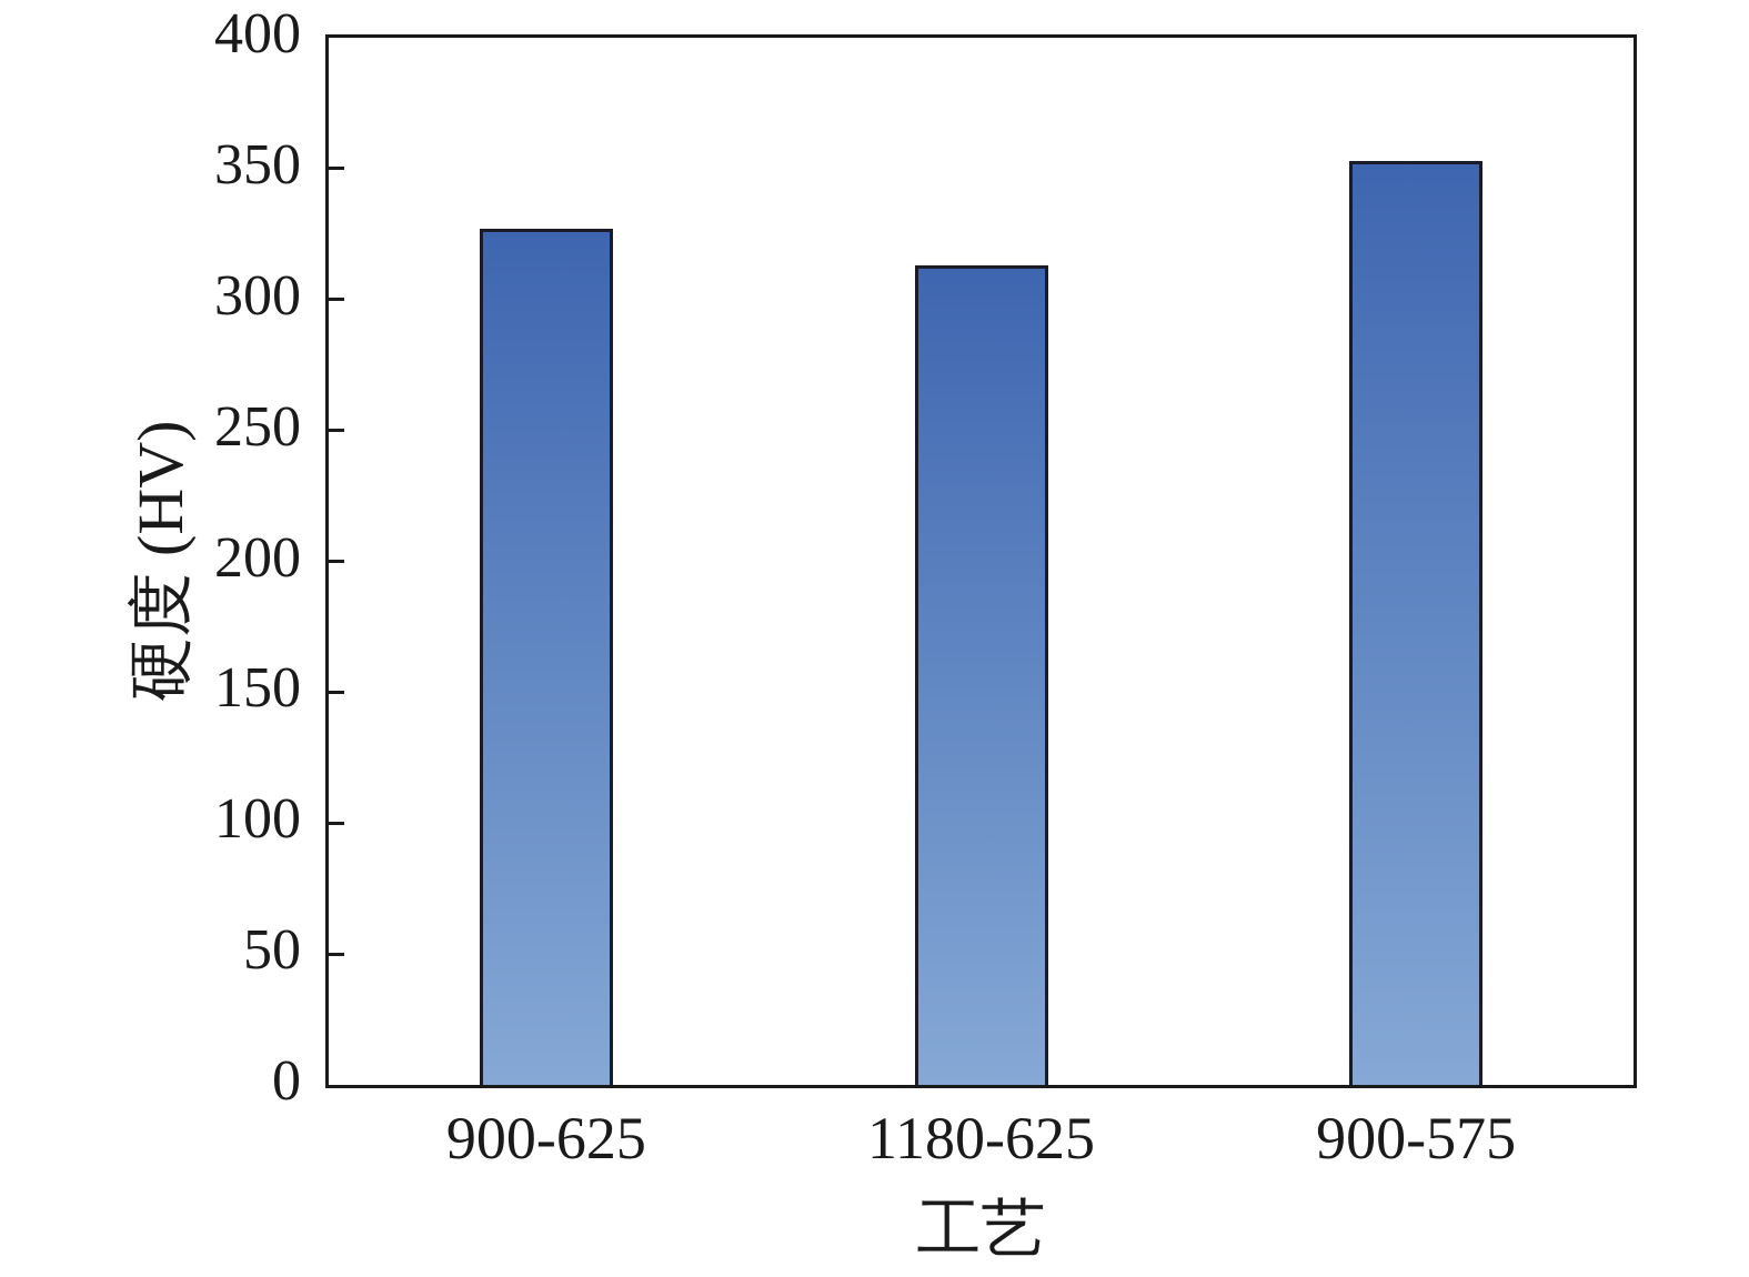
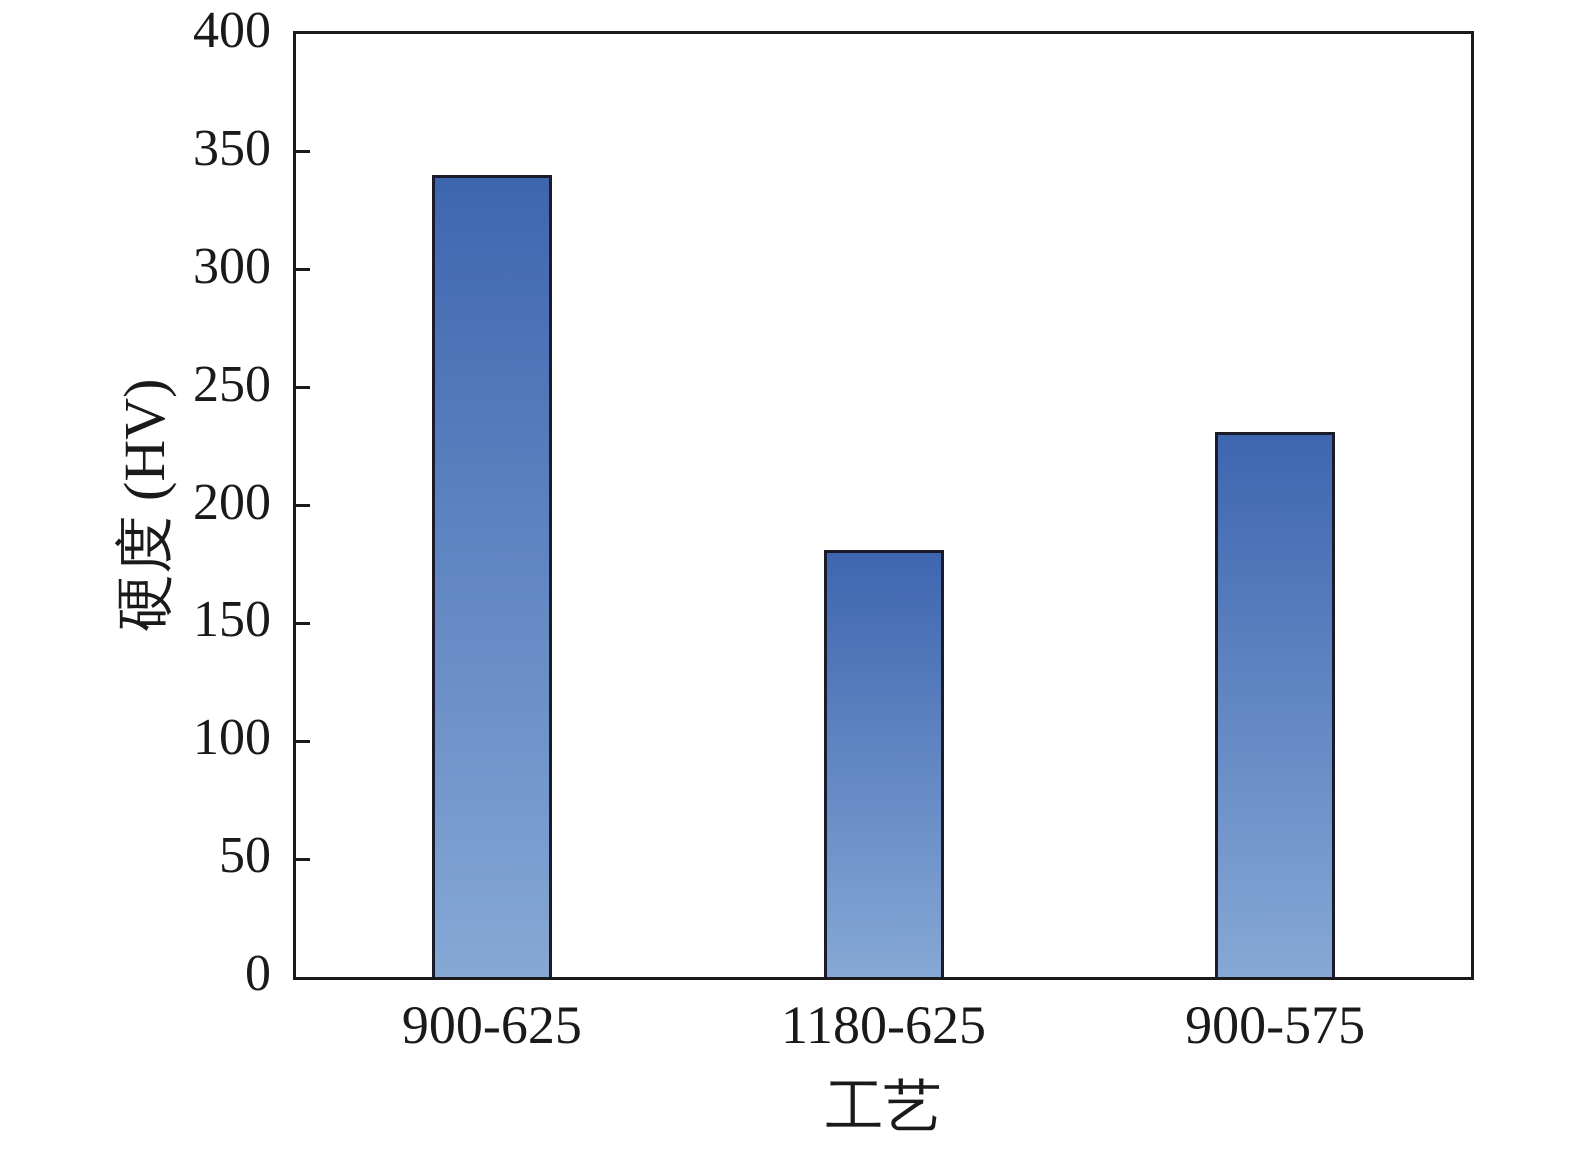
900-625: 327 -> 340
1180-625: 313 -> 181
900-575: 353 -> 231
